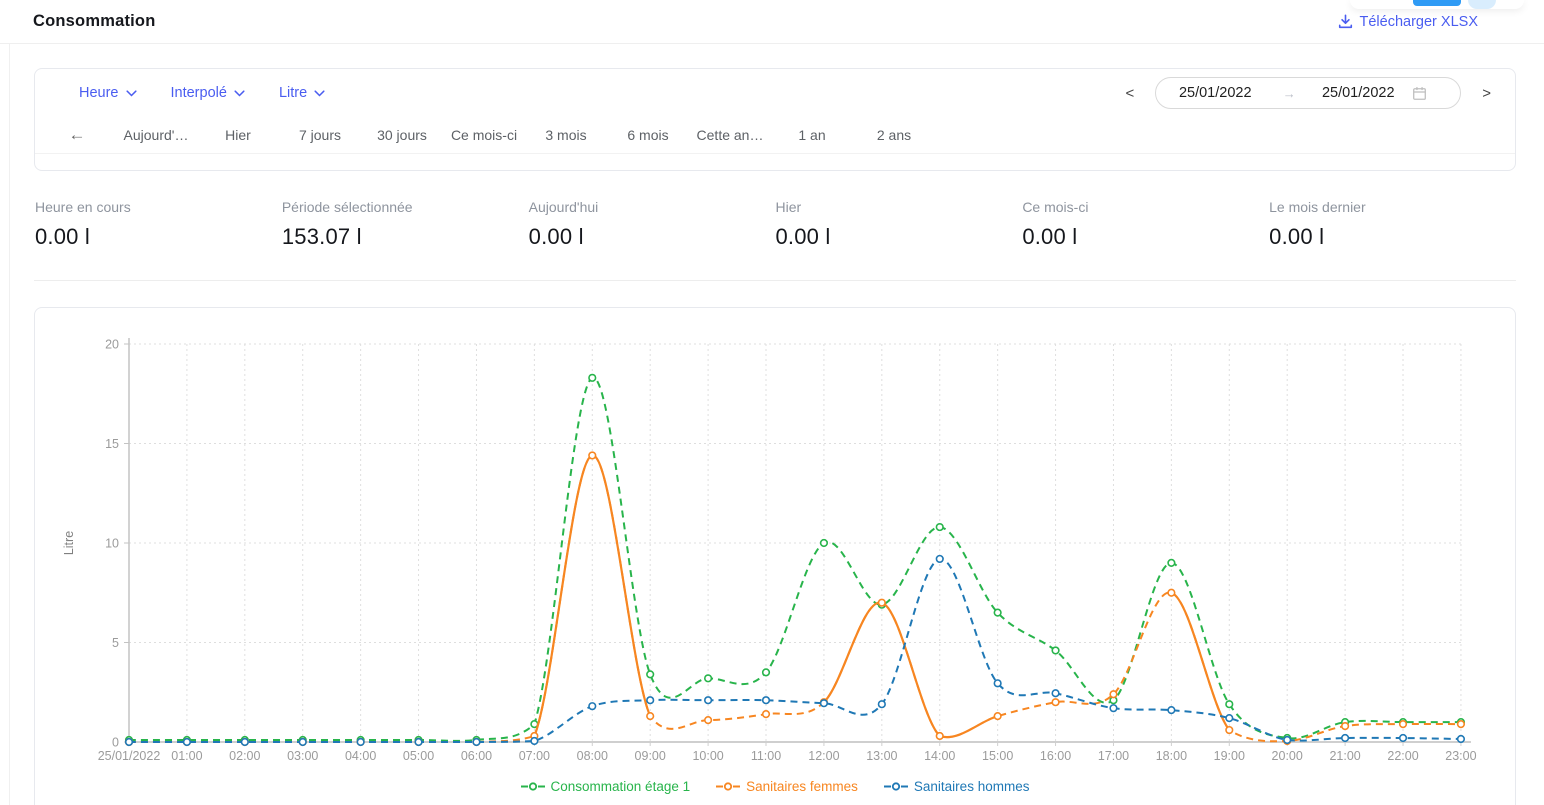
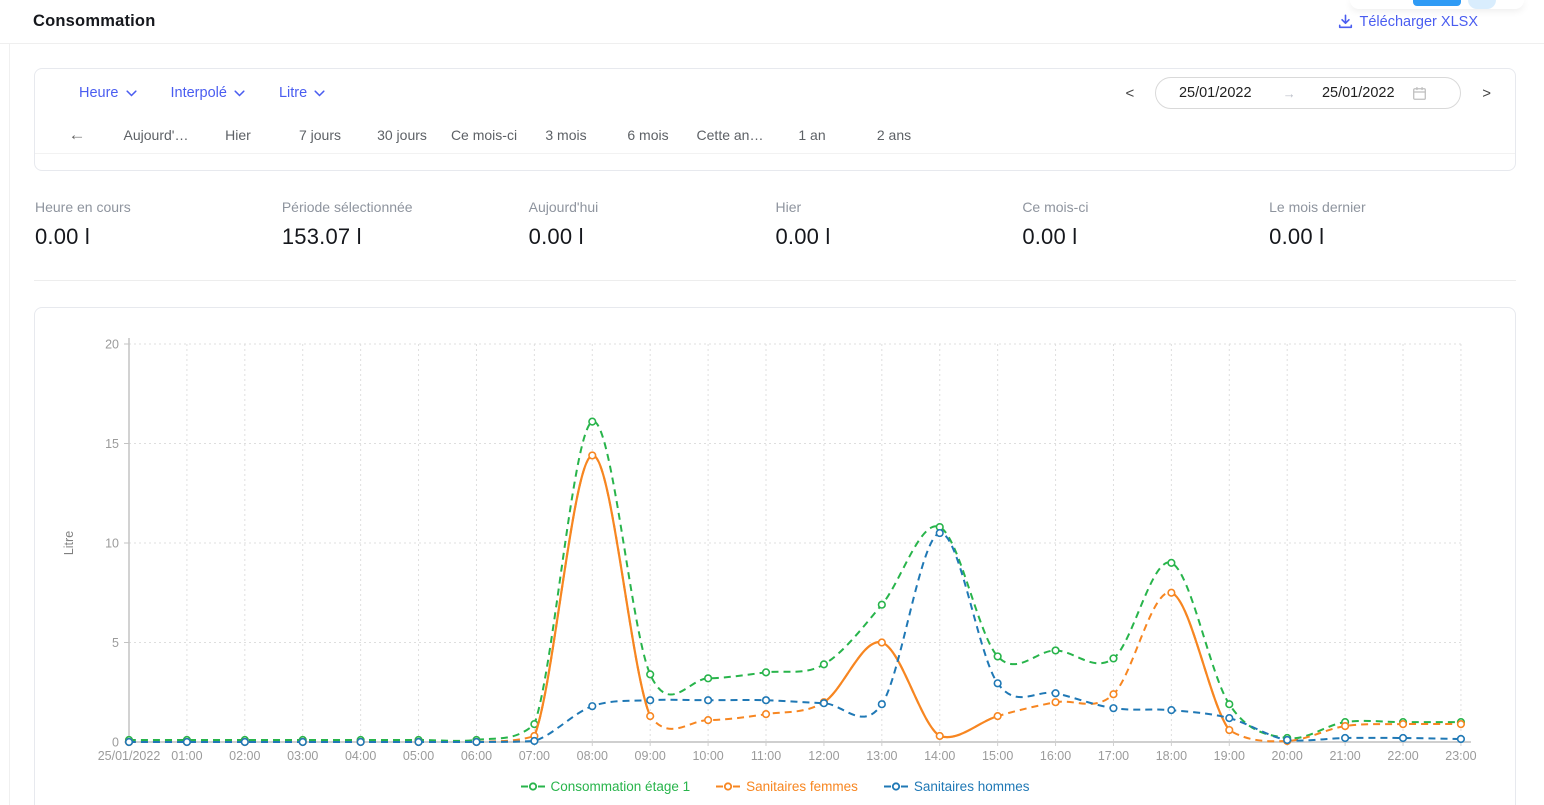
Consommation étage 1/08:00: 18.3 -> 16.1
Consommation étage 1/12:00: 10.0 -> 3.9
Sanitaires femmes/13:00: 7.0 -> 5.0
Sanitaires hommes/14:00: 9.2 -> 10.5
Consommation étage 1/15:00: 6.5 -> 4.3
Consommation étage 1/17:00: 2.1 -> 4.2
